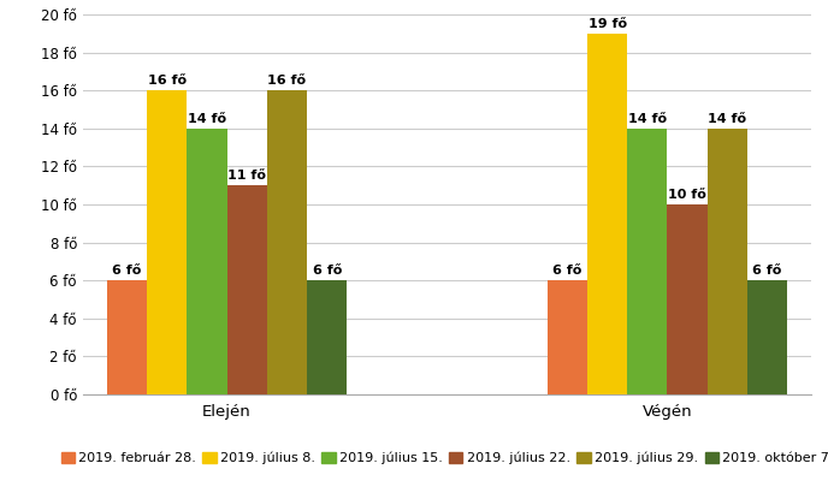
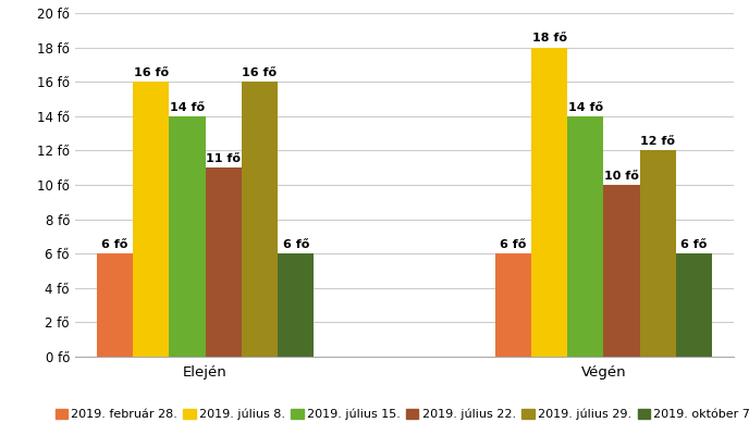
2019. július 8./Végén: 19 -> 18
2019. július 29./Végén: 14 -> 12
